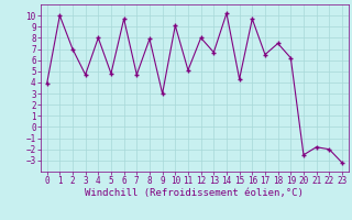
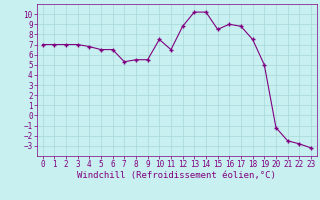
0: 3.9 -> 7.0
1: 10.0 -> 7.0
3: 4.7 -> 7.0
4: 8.0 -> 6.8
5: 4.8 -> 6.5
6: 9.7 -> 6.5
7: 4.7 -> 5.3
8: 7.9 -> 5.5
9: 3.0 -> 5.5
10: 9.1 -> 7.5
11: 5.1 -> 6.5
12: 8.0 -> 8.8
13: 6.7 -> 10.2
15: 4.3 -> 8.5
16: 9.7 -> 9.0
17: 6.5 -> 8.8
19: 6.2 -> 5.0
20: -2.5 -> -1.2
21: -1.8 -> -2.5
22: -2.0 -> -2.8
